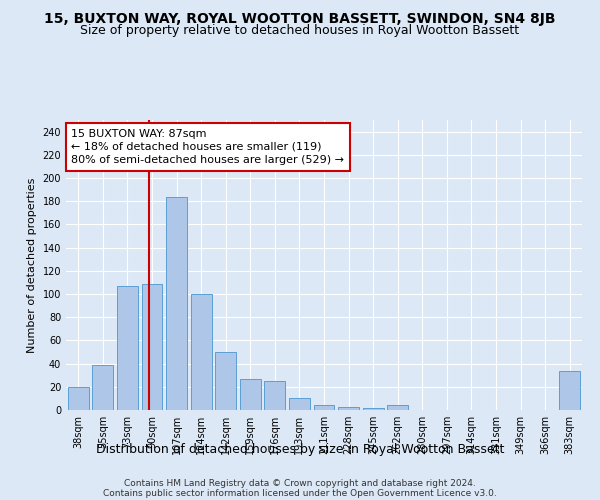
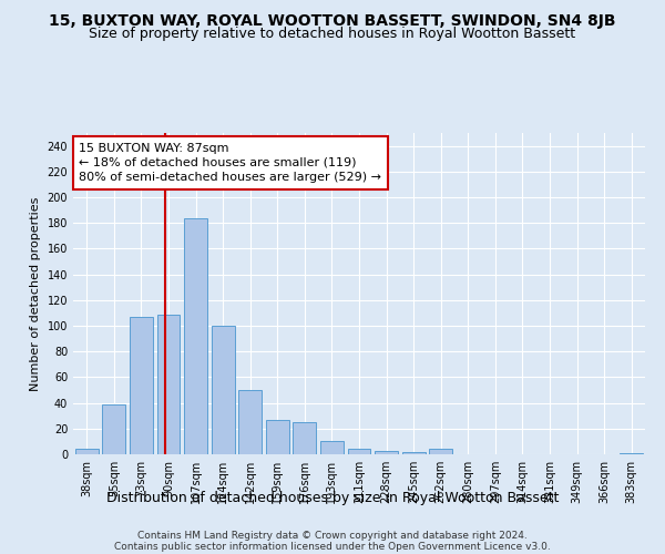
38sqm: 20 -> 4
383sqm: 34 -> 1
